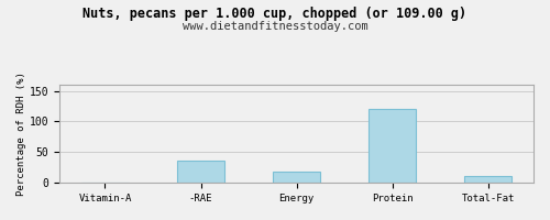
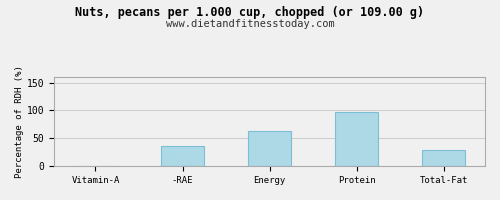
Energy: 18 -> 64
Protein: 121 -> 98
Total-Fat: 11 -> 30
